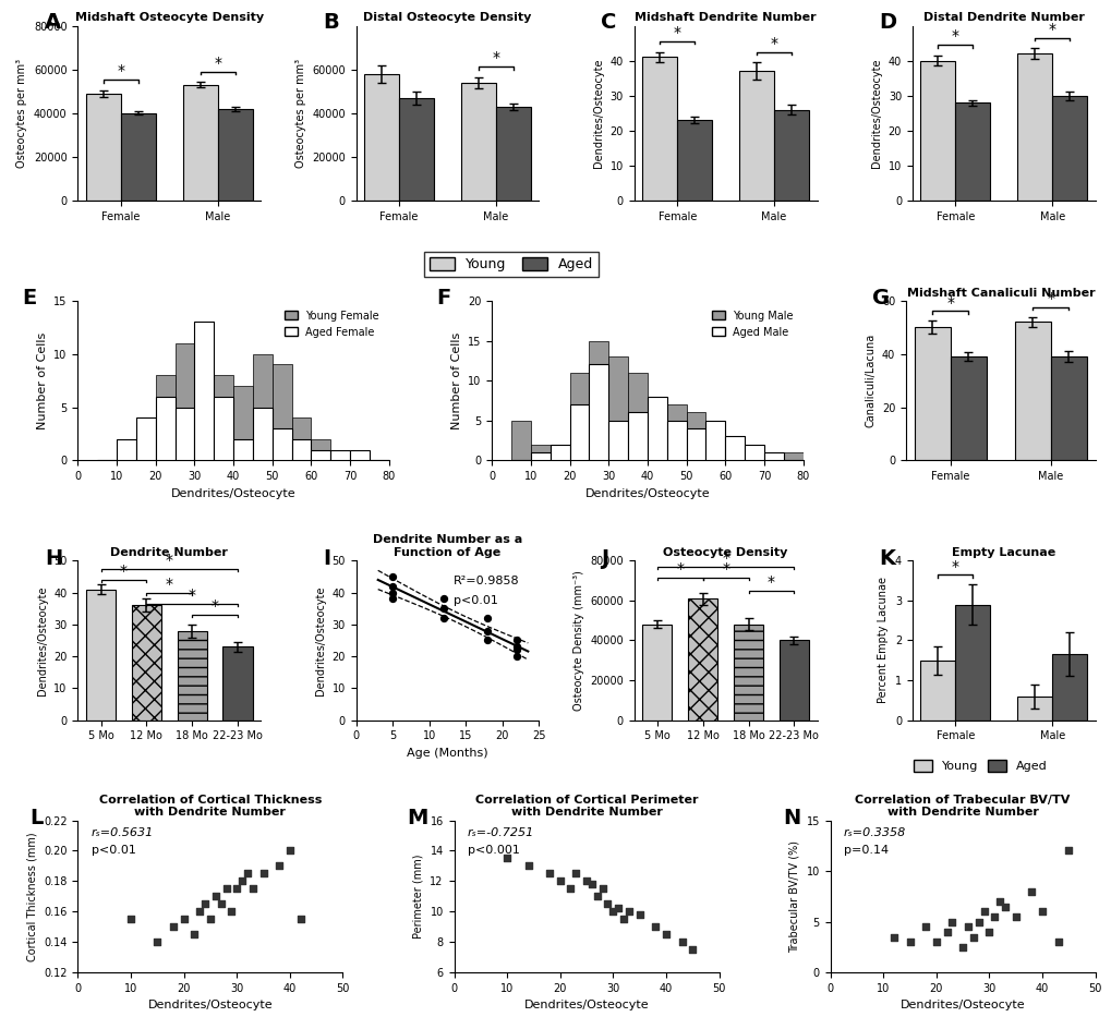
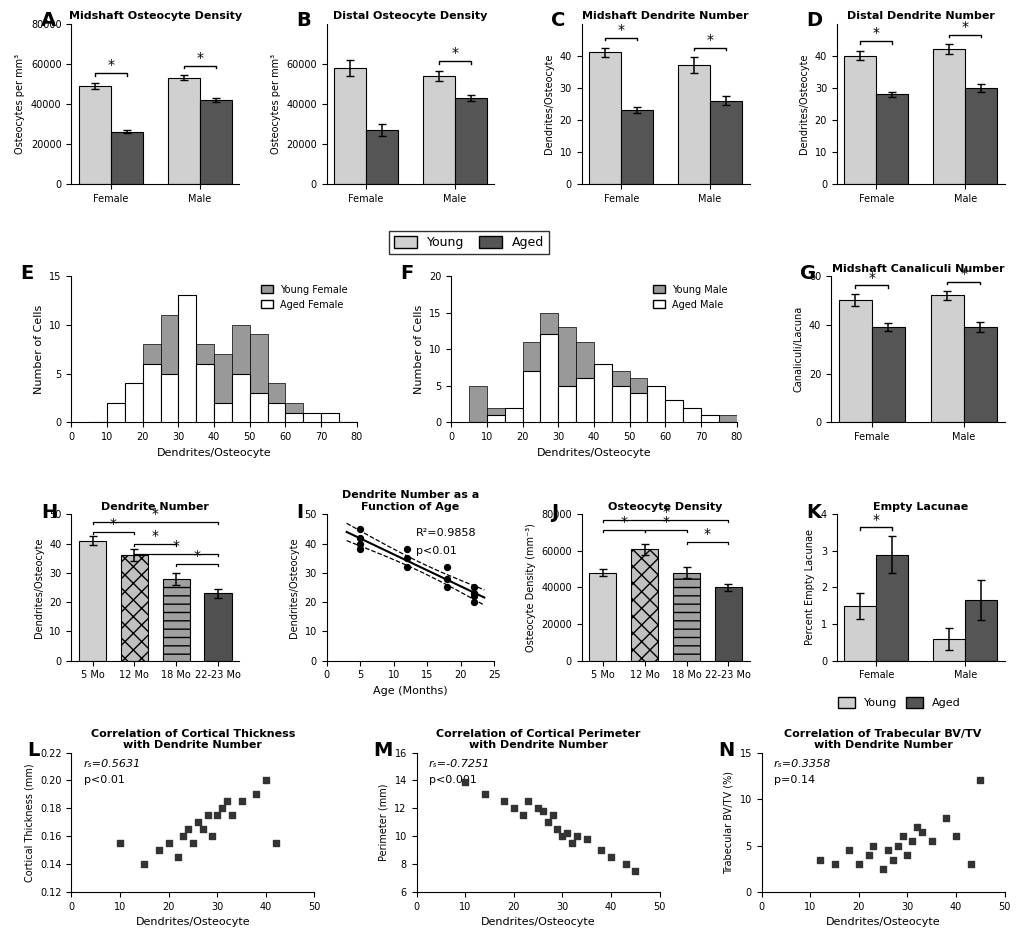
Midshaft Osteocyte Density/Aged/Female: 40000 -> 26000
Distal Osteocyte Density/Aged/Female: 47000 -> 27000
Correlation of Cortical Perimeter with Dendrite Number/10: 13.5 -> 13.9
